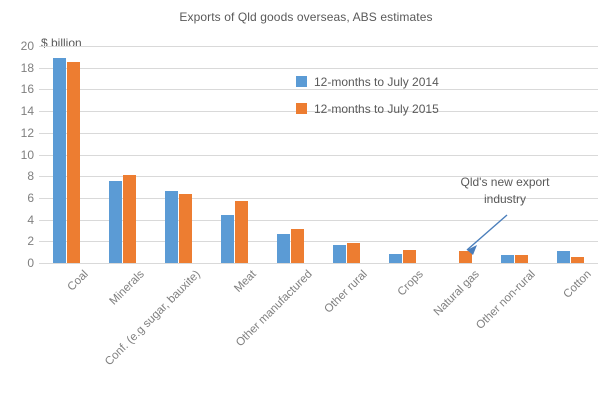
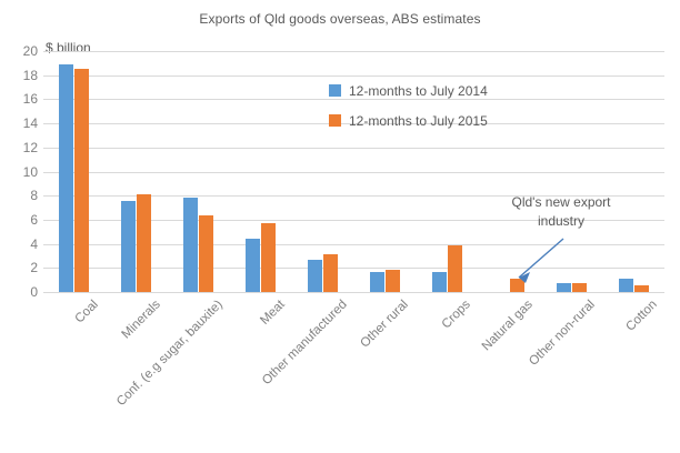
12-months to July 2014/Conf. (e.g sugar, bauxite): 6.6 -> 7.8
12-months to July 2014/Crops: 0.8 -> 1.7
12-months to July 2015/Crops: 1.2 -> 3.9
